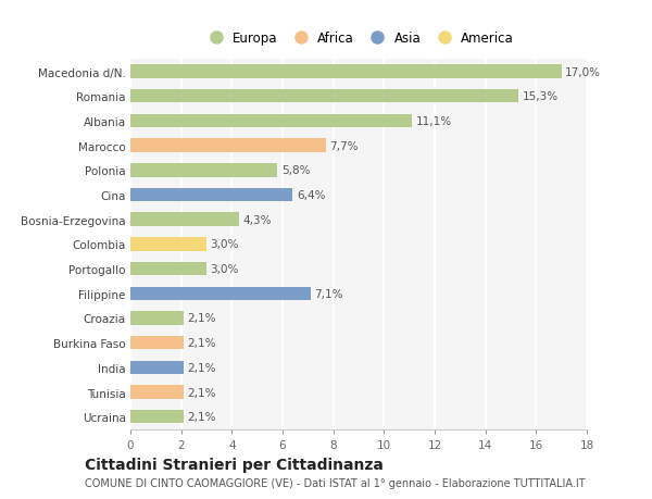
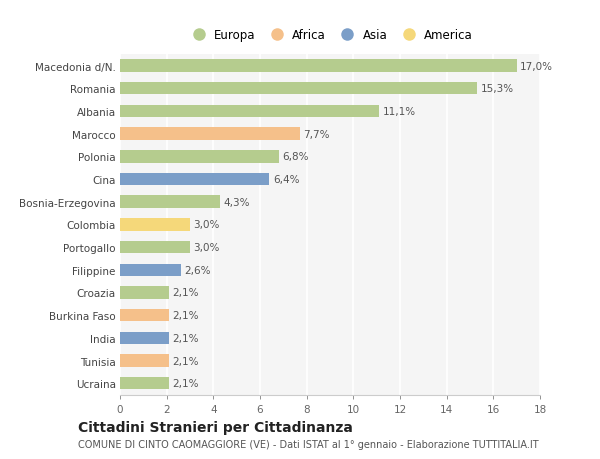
Polonia: 5,8% -> 6,8%
Filippine: 7,1% -> 2,6%
